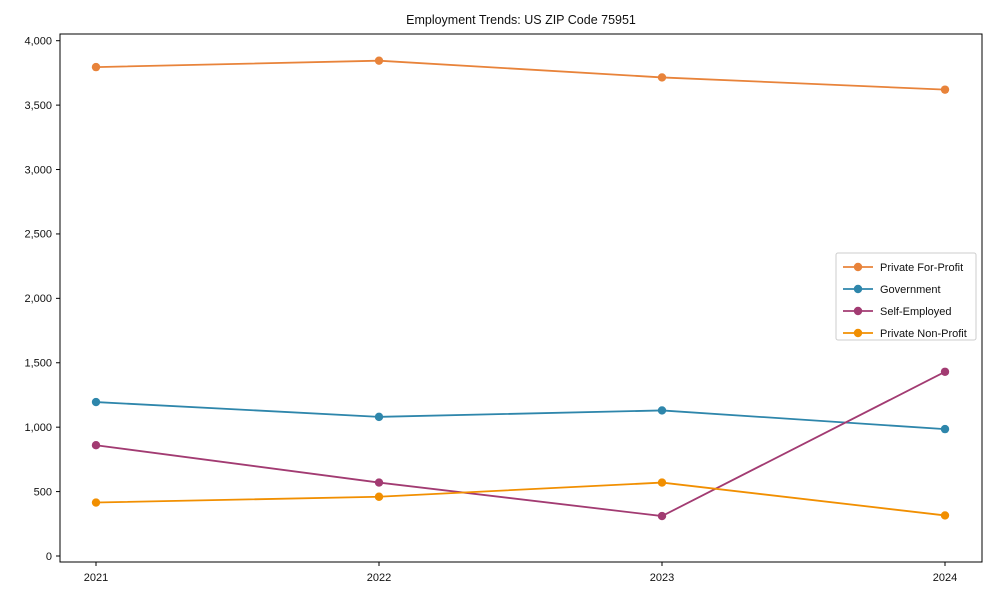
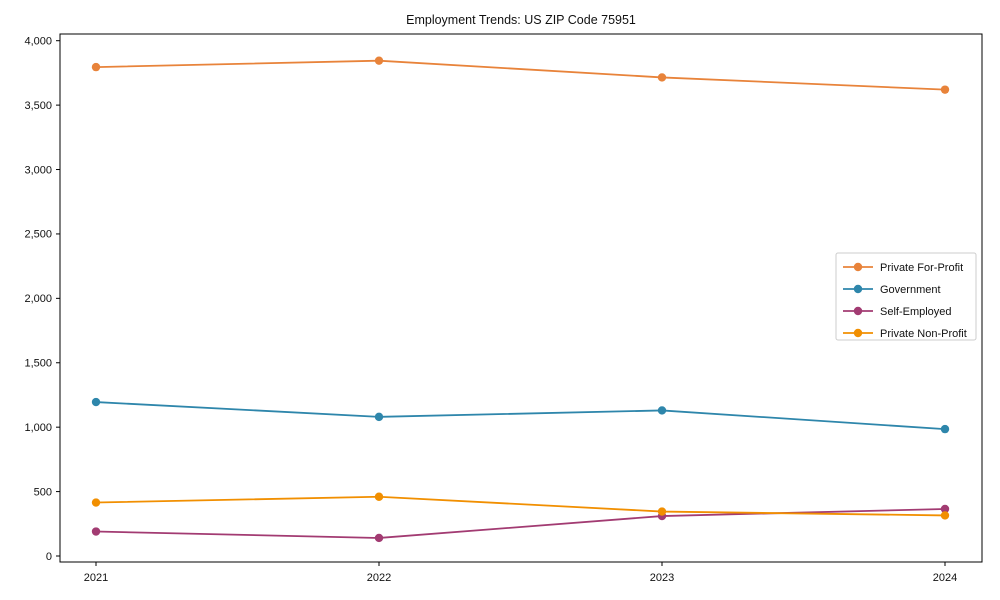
Self-Employed/2021: 860 -> 190
Self-Employed/2022: 570 -> 140
Private Non-Profit/2023: 570 -> 340
Self-Employed/2024: 1430 -> 360
